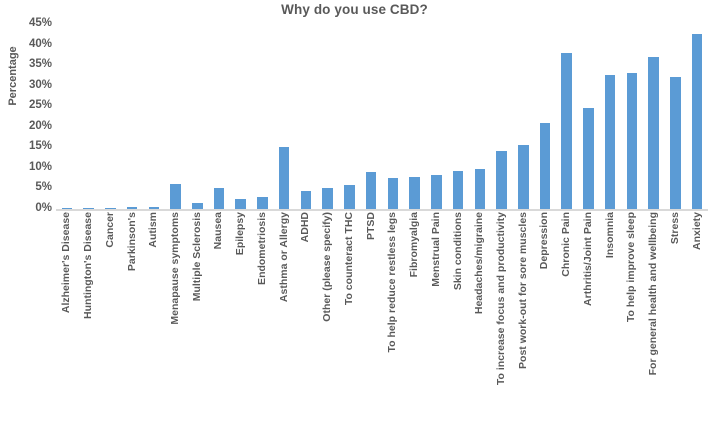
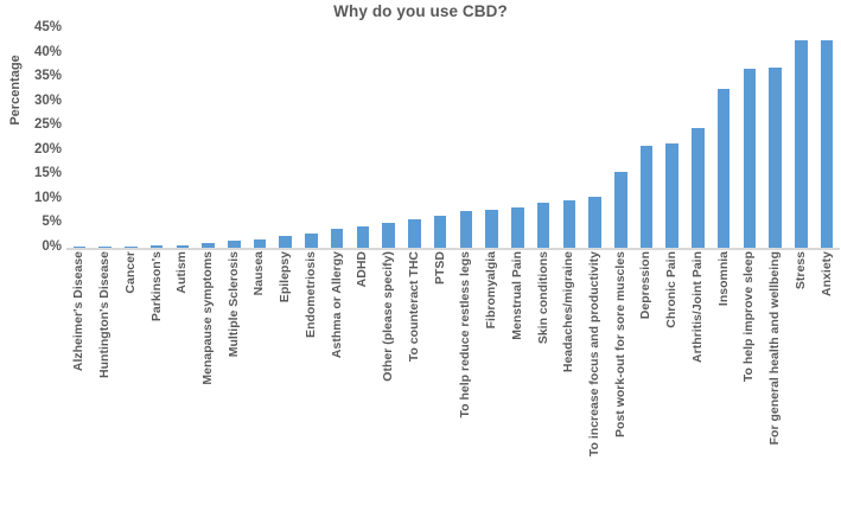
Menapause symptoms: 6% -> 1%
Nausea: 5% -> 2%
Asthma or Allergy: 15% -> 4%
PTSD: 9% -> 7%
To increase focus and productivity: 14% -> 10%
Chronic Pain: 38% -> 22%
To help improve sleep: 33% -> 37%
Stress: 32% -> 43%
